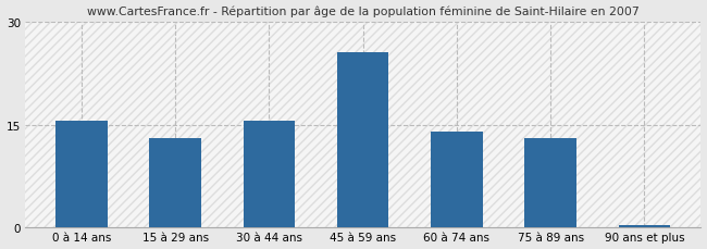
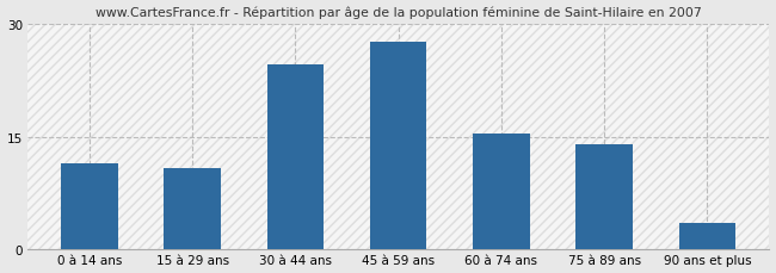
0 à 14 ans: 15.5 -> 11.4
15 à 29 ans: 13.0 -> 10.8
30 à 44 ans: 15.5 -> 24.6
45 à 59 ans: 25.5 -> 27.6
60 à 74 ans: 14.0 -> 15.4
75 à 89 ans: 13.0 -> 14.0
90 ans et plus: 0.3 -> 3.6
